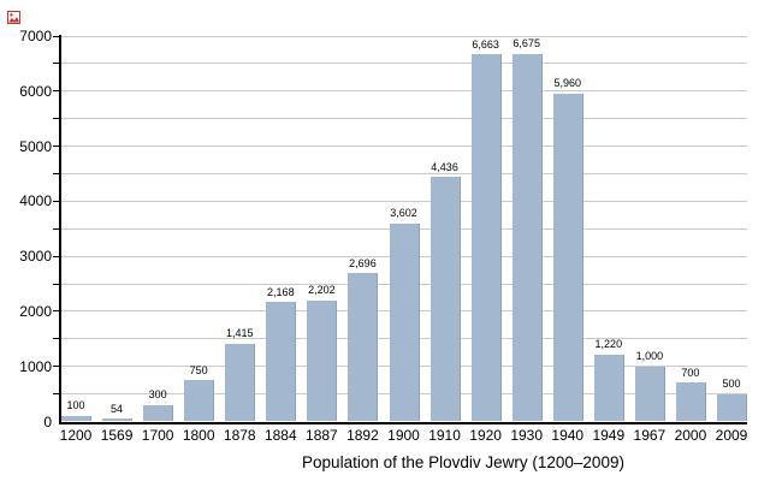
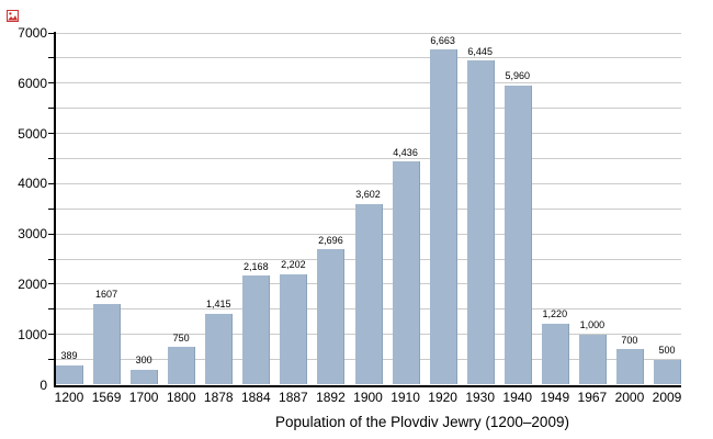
1200: 100 -> 389
1569: 54 -> 1607
1930: 6,675 -> 6,445
